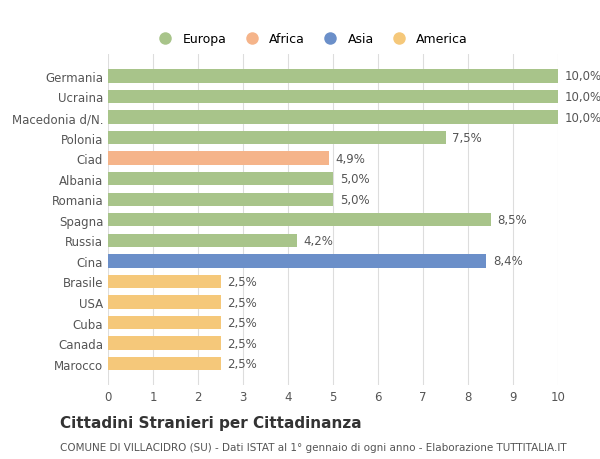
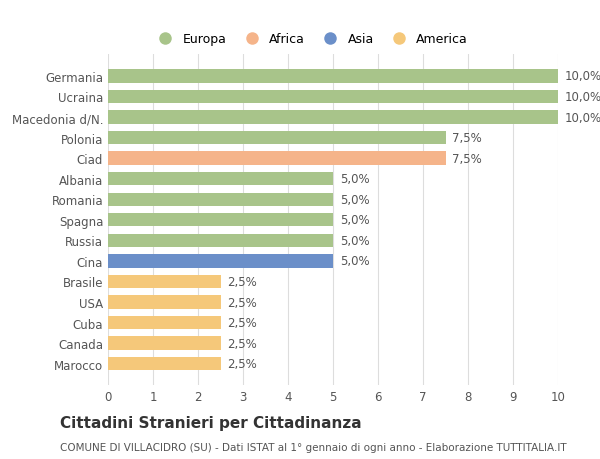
Ciad: 4,9% -> 7,5%
Spagna: 8,5% -> 5,0%
Russia: 4,2% -> 5,0%
Cina: 8,4% -> 5,0%
